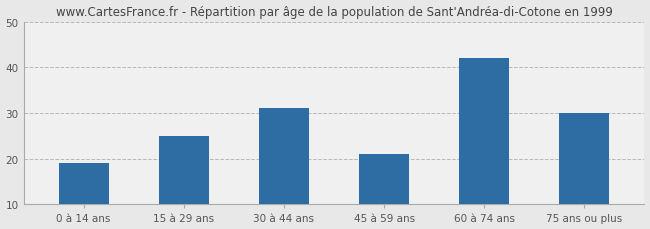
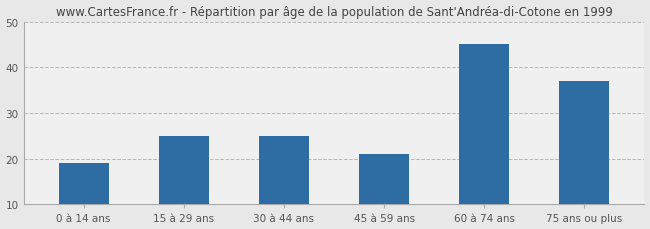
30 à 44 ans: 31 -> 25
60 à 74 ans: 42 -> 45
75 ans ou plus: 30 -> 37
